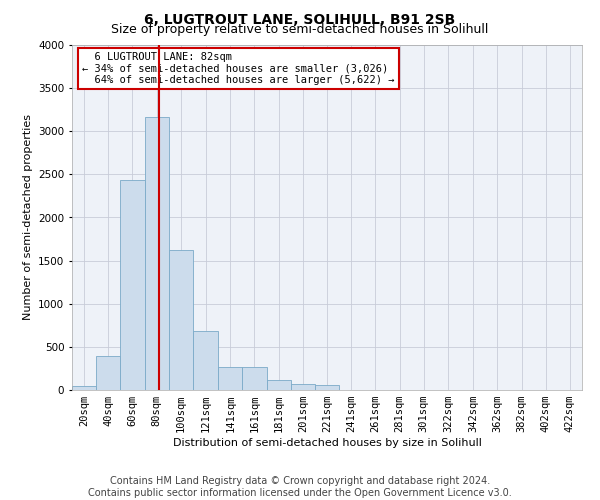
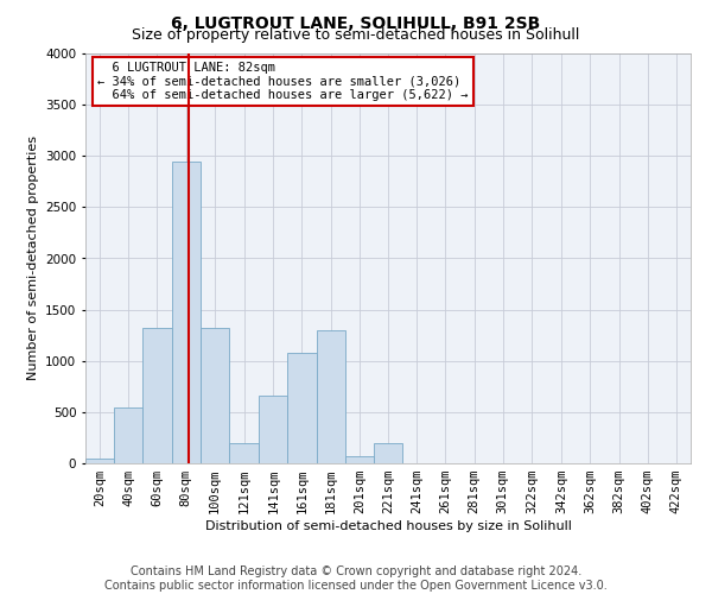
40sqm: 390 -> 540
60sqm: 2430 -> 1320
80sqm: 3160 -> 2940
100sqm: 1620 -> 1320
121sqm: 680 -> 200
141sqm: 270 -> 660
161sqm: 270 -> 1080
181sqm: 120 -> 1300
221sqm: 60 -> 200
